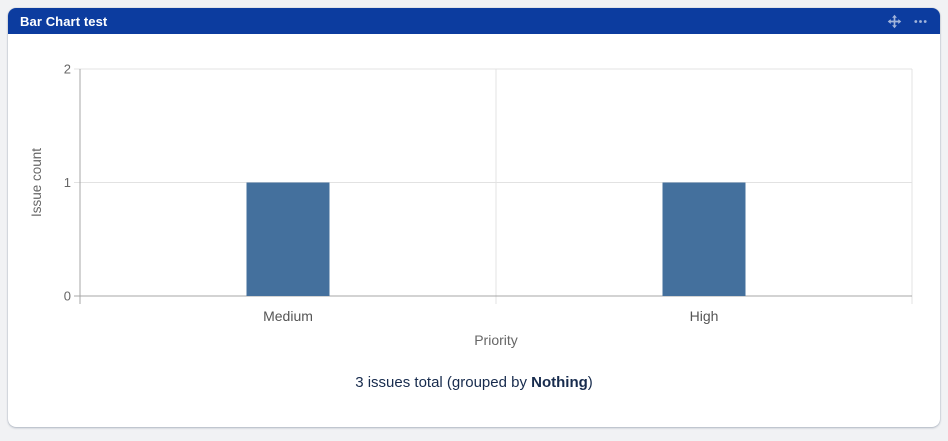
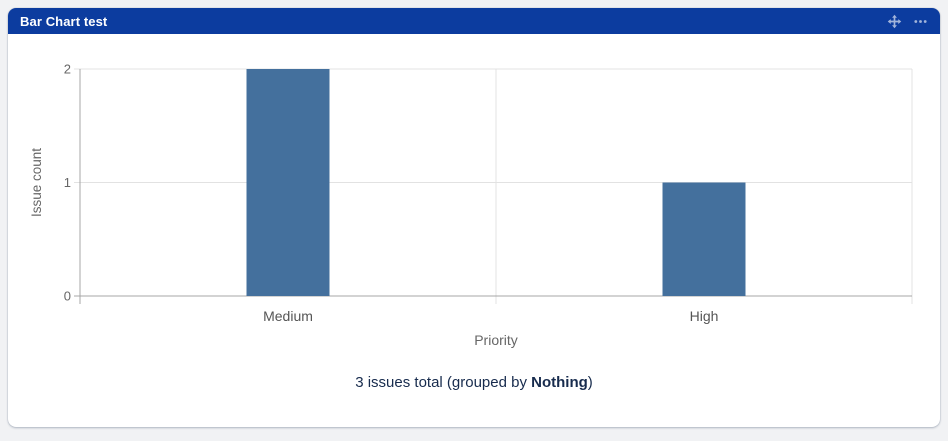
Medium: 1 -> 2
